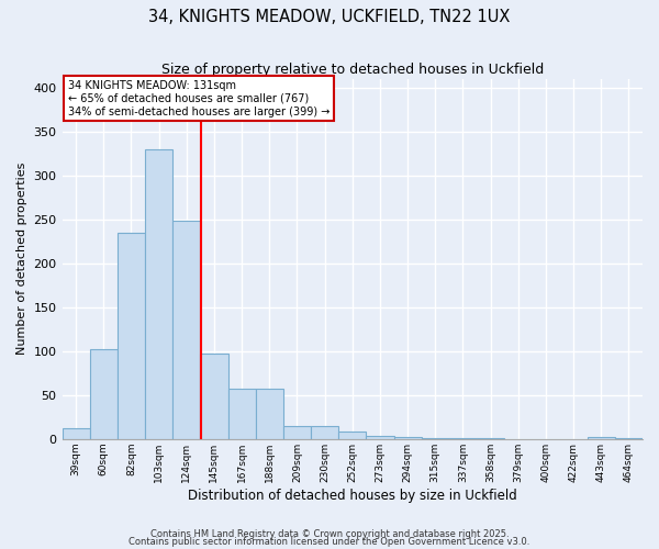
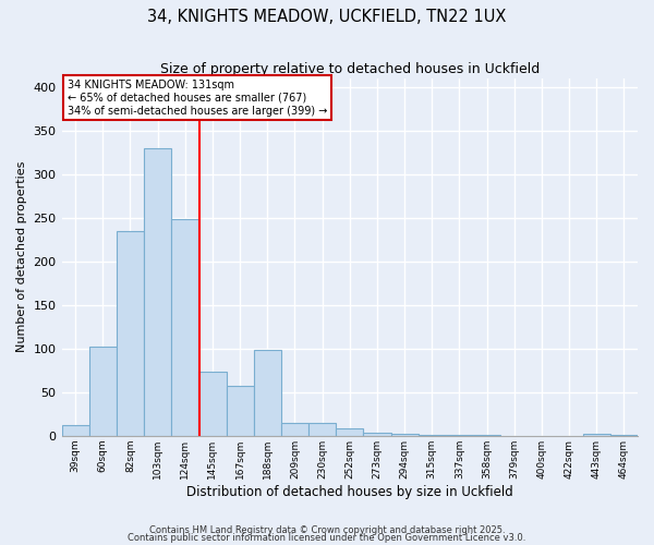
145sqm: 97 -> 74
188sqm: 57 -> 98
